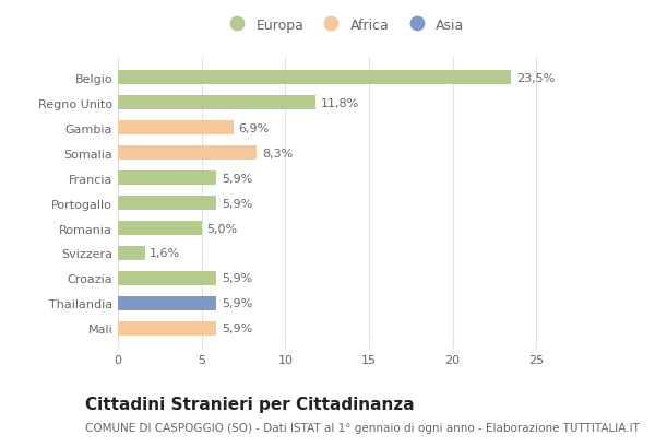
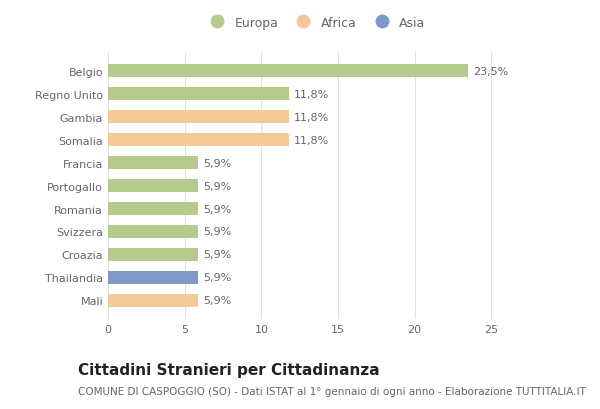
Gambia: 6,9% -> 11,8%
Somalia: 8,3% -> 11,8%
Romania: 5,0% -> 5,9%
Svizzera: 1,6% -> 5,9%
